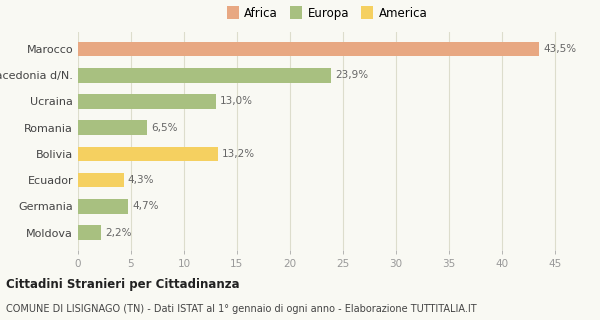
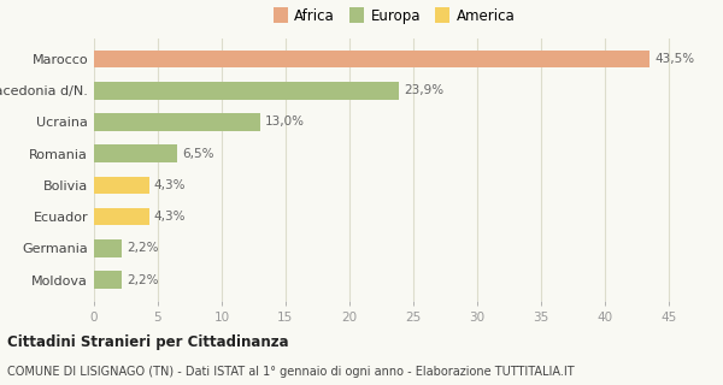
Bolivia: 13,2% -> 4,3%
Germania: 4,7% -> 2,2%
